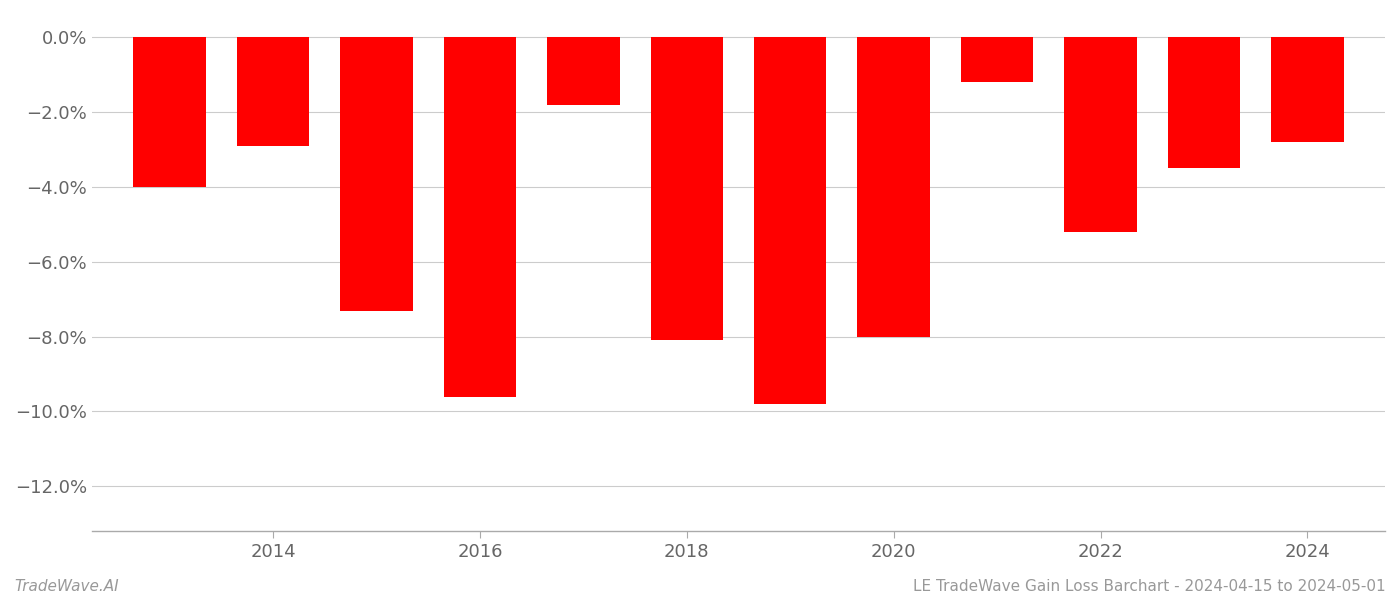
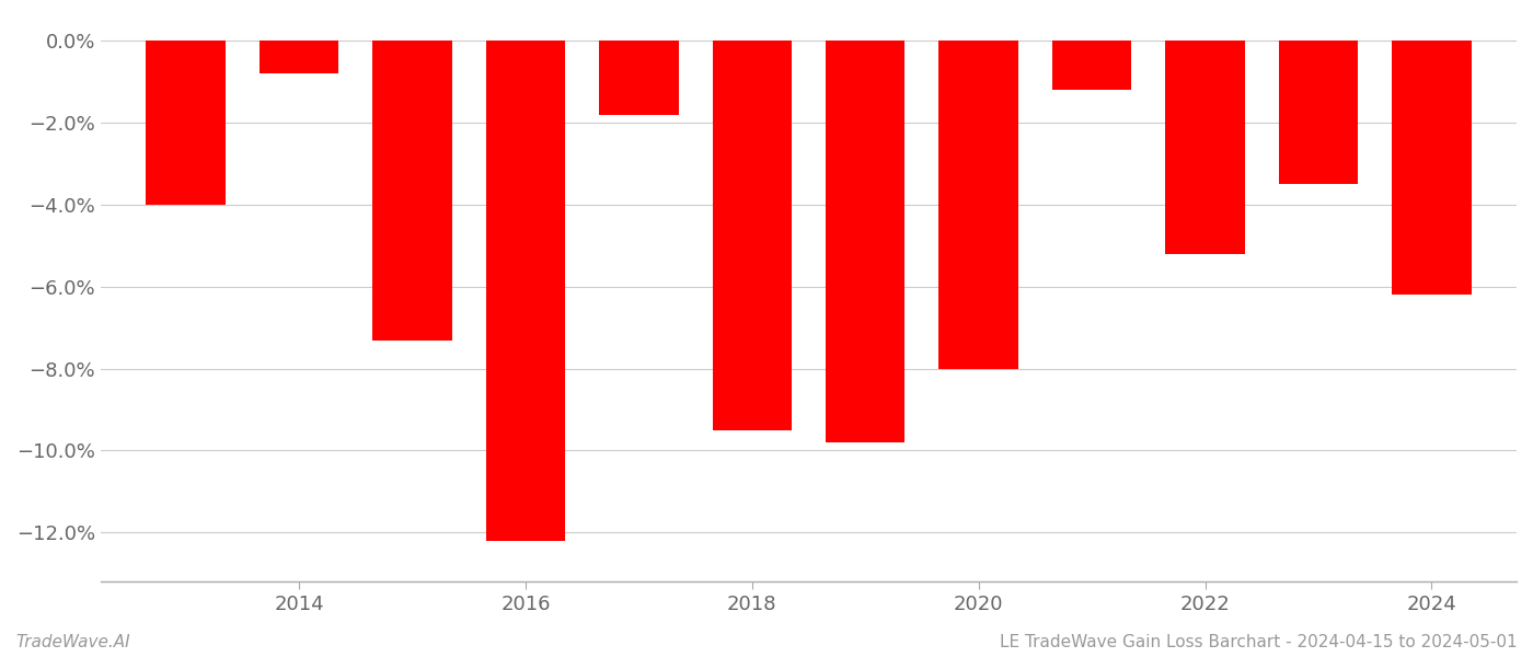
2014: -2.9% -> -0.8%
2016: -9.6% -> -12.2%
2018: -8.1% -> -9.5%
2024: -2.8% -> -6.2%
